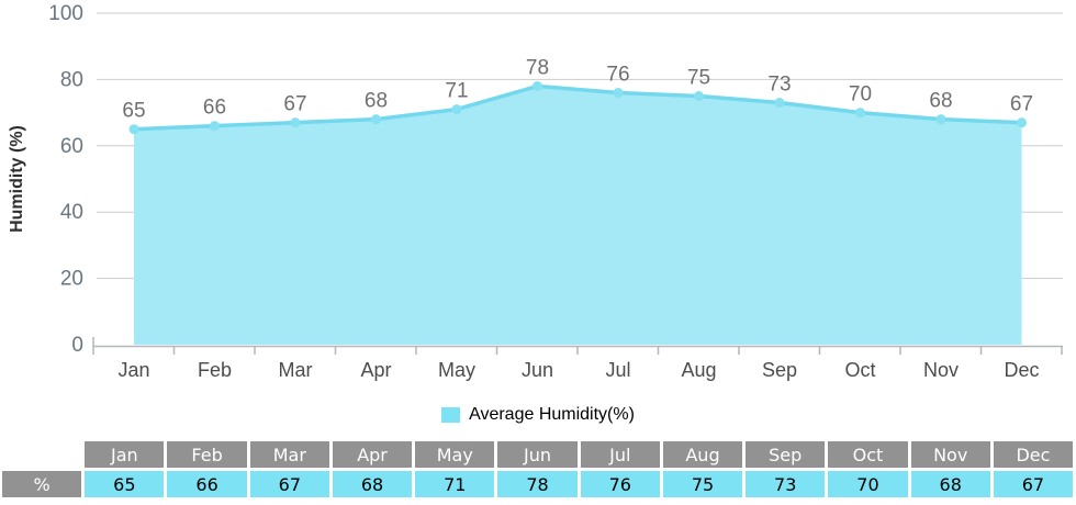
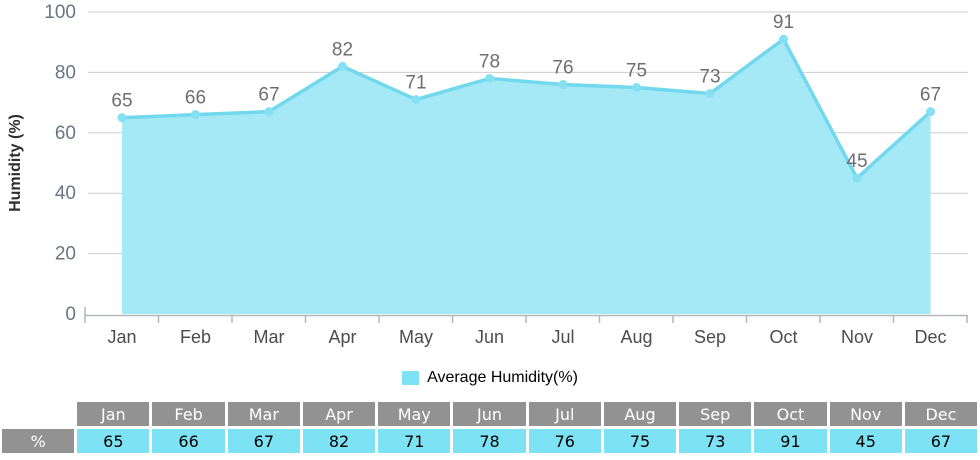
Apr: 68 -> 82
Oct: 70 -> 91
Nov: 68 -> 45
